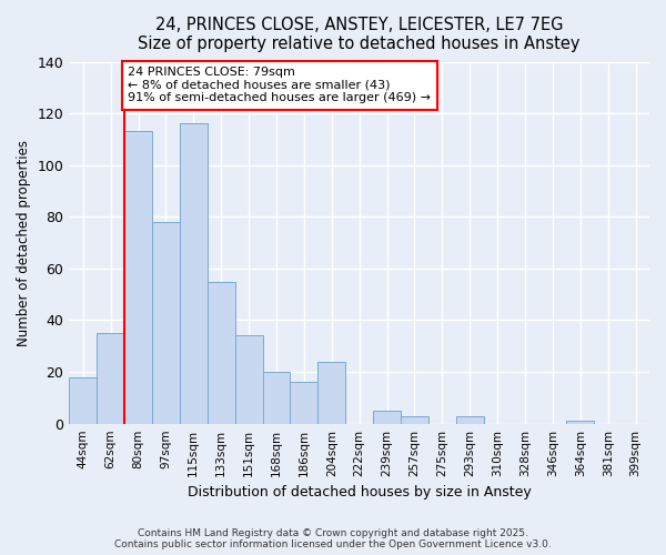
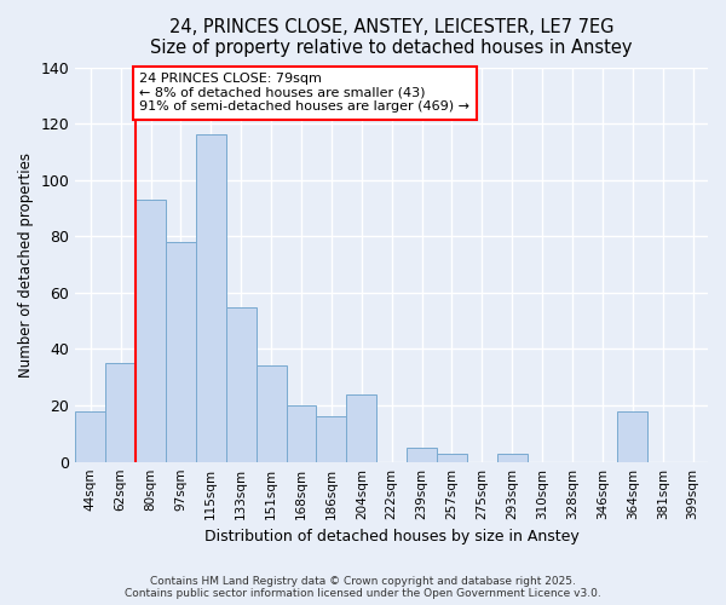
80sqm: 113 -> 93
364sqm: 1 -> 18
